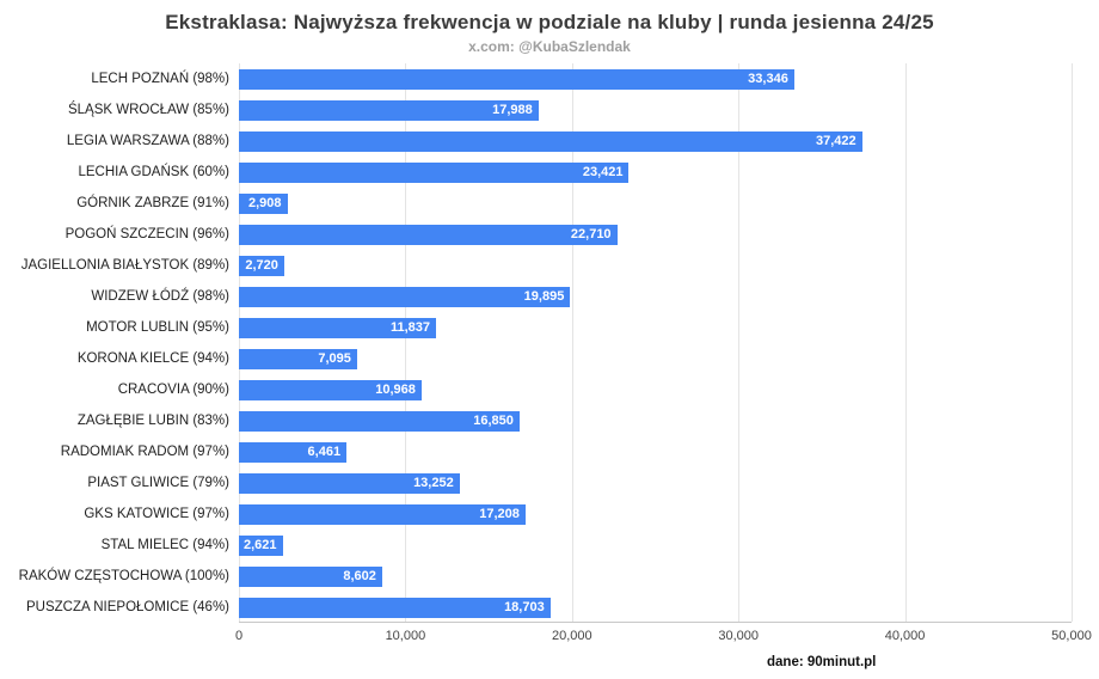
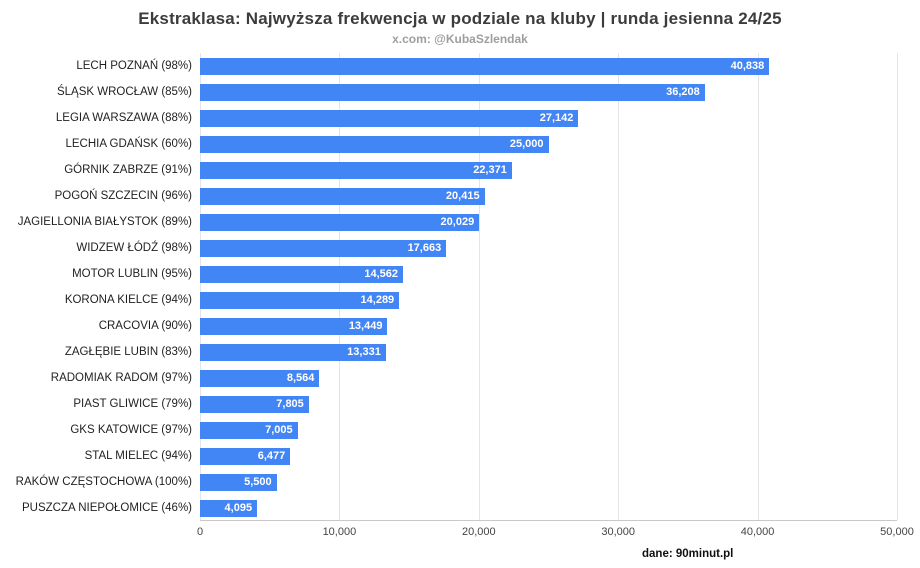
LECH POZNAŃ (98%): 33,346 -> 40,838
ŚLĄSK WROCŁAW (85%): 17,988 -> 36,208
LEGIA WARSZAWA (88%): 37,422 -> 27,142
LECHIA GDAŃSK (60%): 23,421 -> 25,000
GÓRNIK ZABRZE (91%): 2,908 -> 22,371
POGOŃ SZCZECIN (96%): 22,710 -> 20,415
JAGIELLONIA BIAŁYSTOK (89%): 2,720 -> 20,029
WIDZEW ŁÓDŹ (98%): 19,895 -> 17,663
MOTOR LUBLIN (95%): 11,837 -> 14,562
KORONA KIELCE (94%): 7,095 -> 14,289
CRACOVIA (90%): 10,968 -> 13,449
ZAGŁĘBIE LUBIN (83%): 16,850 -> 13,331
RADOMIAK RADOM (97%): 6,461 -> 8,564
PIAST GLIWICE (79%): 13,252 -> 7,805
GKS KATOWICE (97%): 17,208 -> 7,005
STAL MIELEC (94%): 2,621 -> 6,477
RAKÓW CZĘSTOCHOWA (100%): 8,602 -> 5,500
PUSZCZA NIEPOŁOMICE (46%): 18,703 -> 4,095
